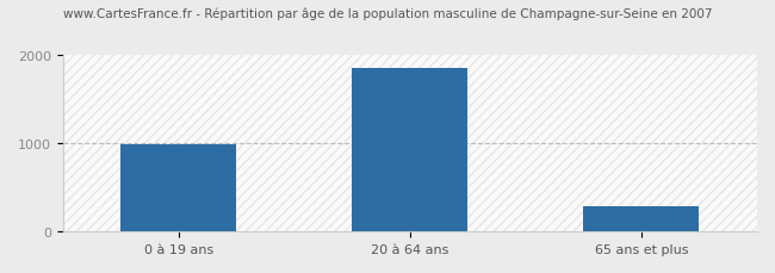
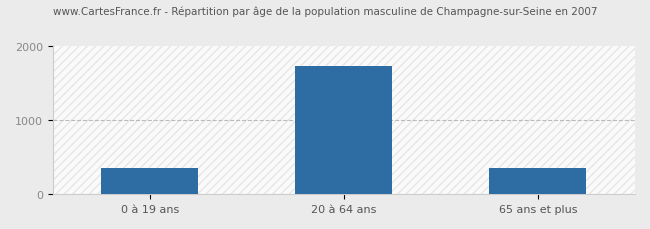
0 à 19 ans: 980 -> 360
20 à 64 ans: 1850 -> 1720
65 ans et plus: 280 -> 360
